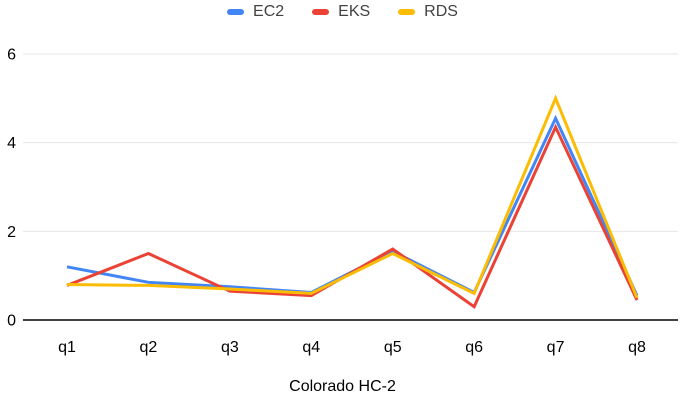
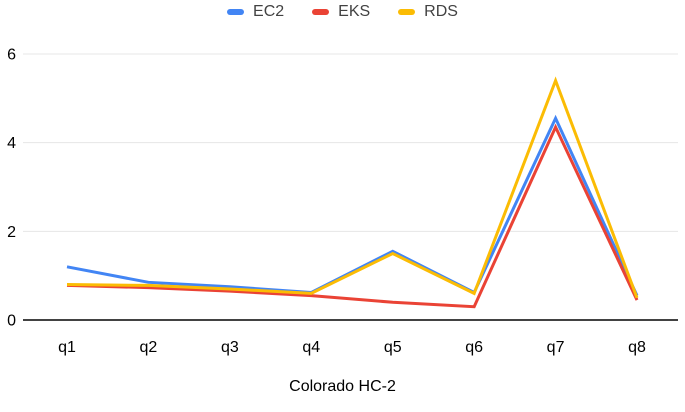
EKS/q2: 1.5 -> 0.7
EKS/q5: 1.6 -> 0.4
RDS/q7: 5.0 -> 5.4
